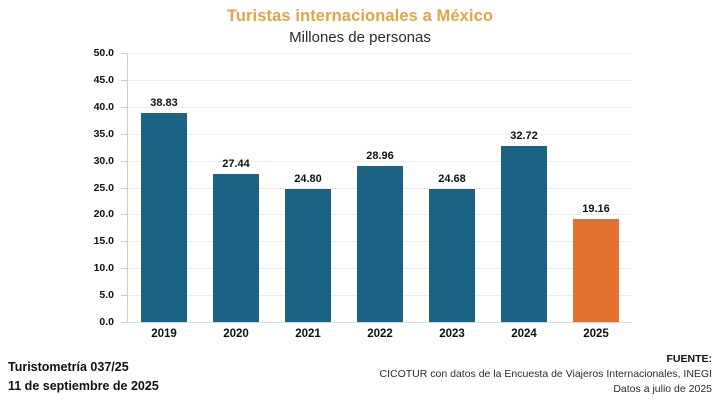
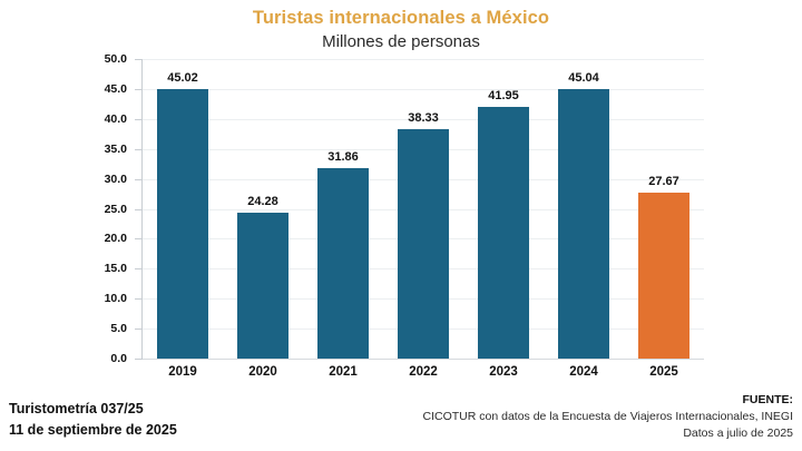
2019: 38.83 -> 45.02
2020: 27.44 -> 24.28
2021: 24.80 -> 31.86
2022: 28.96 -> 38.33
2023: 24.68 -> 41.95
2024: 32.72 -> 45.04
2025: 19.16 -> 27.67
